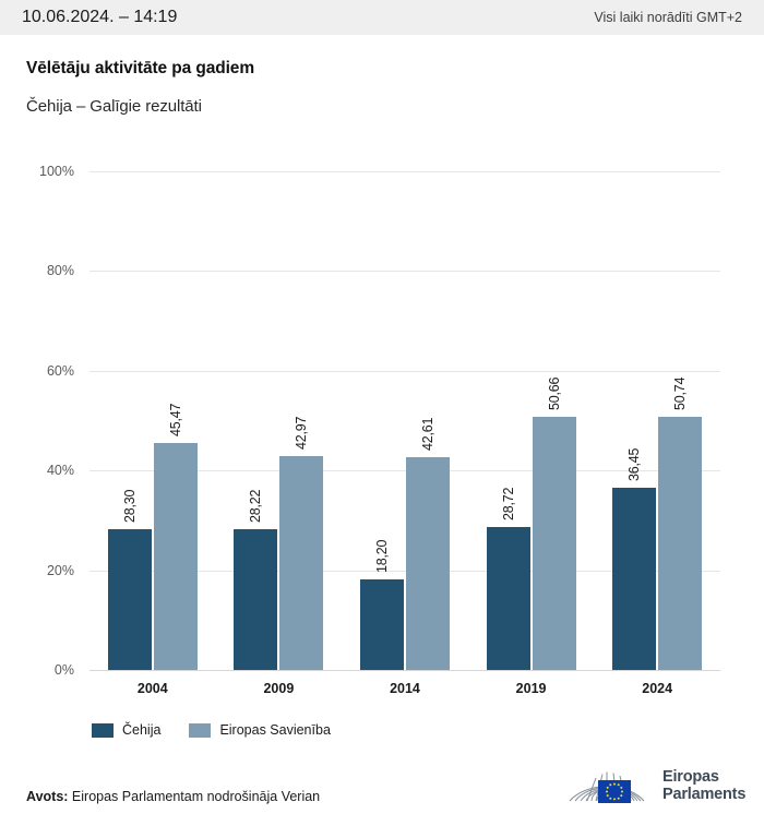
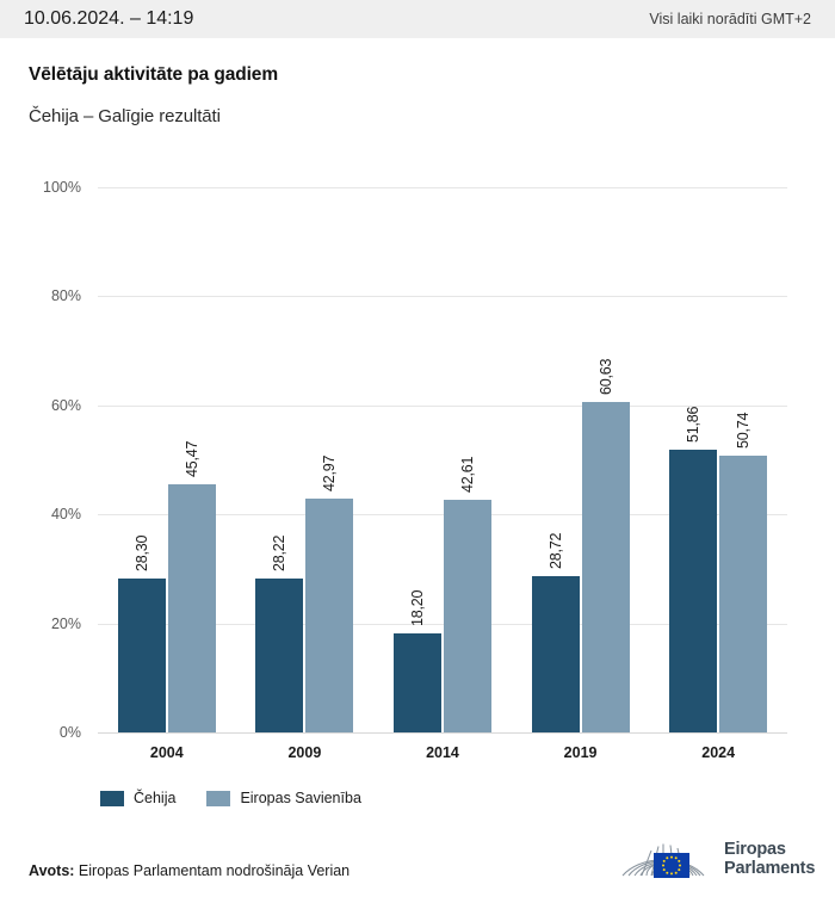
Eiropas Savienība/2019: 50,66 -> 60,63
Čehija/2024: 36,45 -> 51,86
